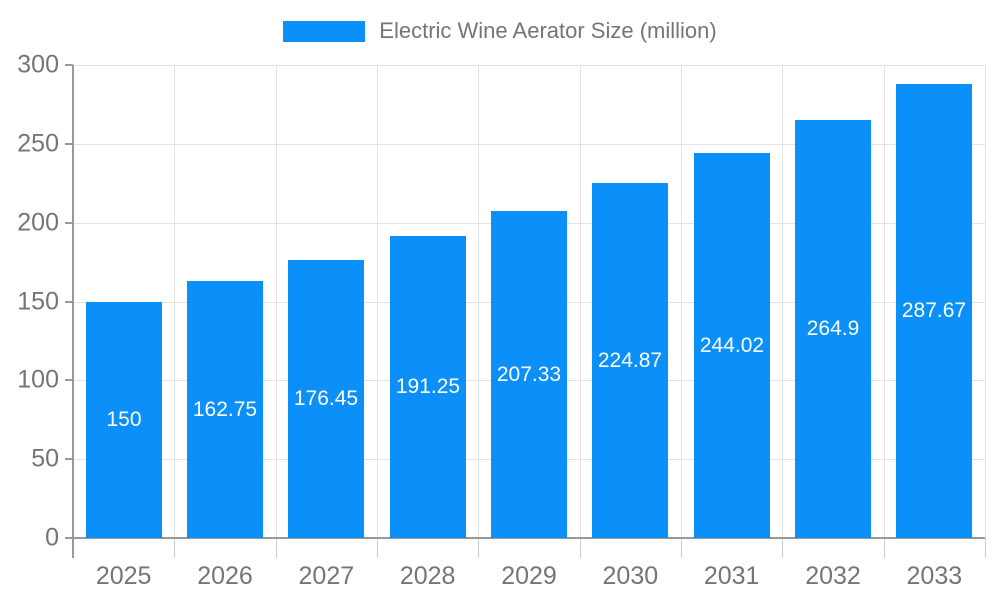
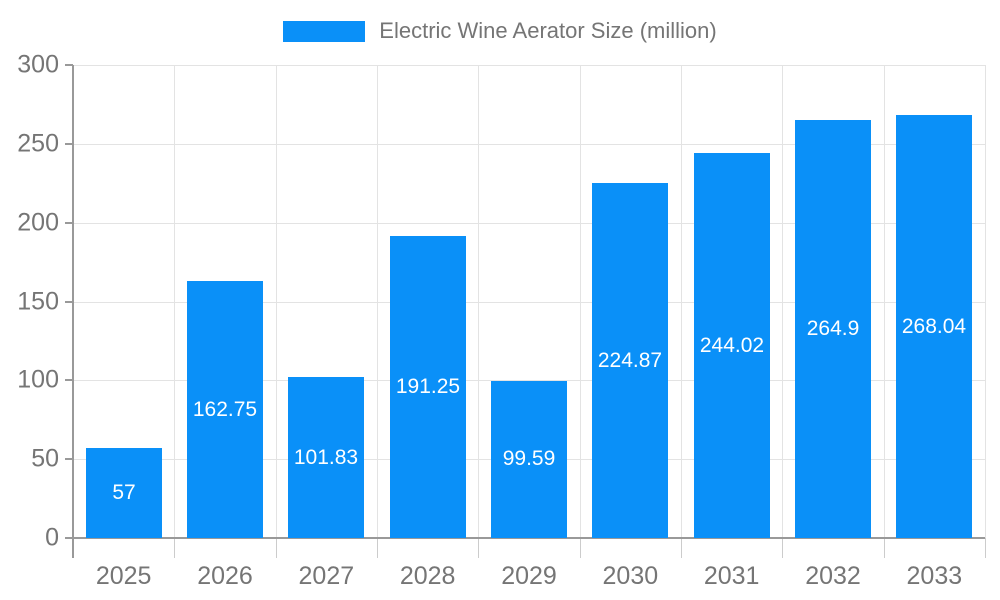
2025: 150 -> 57
2027: 176.45 -> 101.83
2029: 207.33 -> 99.59
2033: 287.67 -> 268.04
